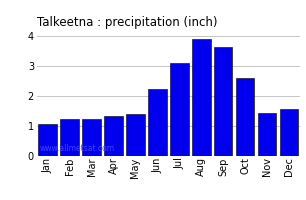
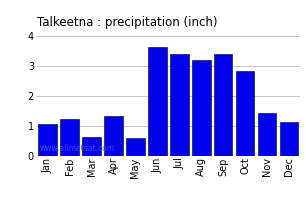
Mar: 1.22 -> 0.65
May: 1.40 -> 0.60
Jun: 2.25 -> 3.65
Jul: 3.10 -> 3.40
Aug: 3.90 -> 3.20
Sep: 3.65 -> 3.40
Oct: 2.60 -> 2.85
Dec: 1.57 -> 1.15
